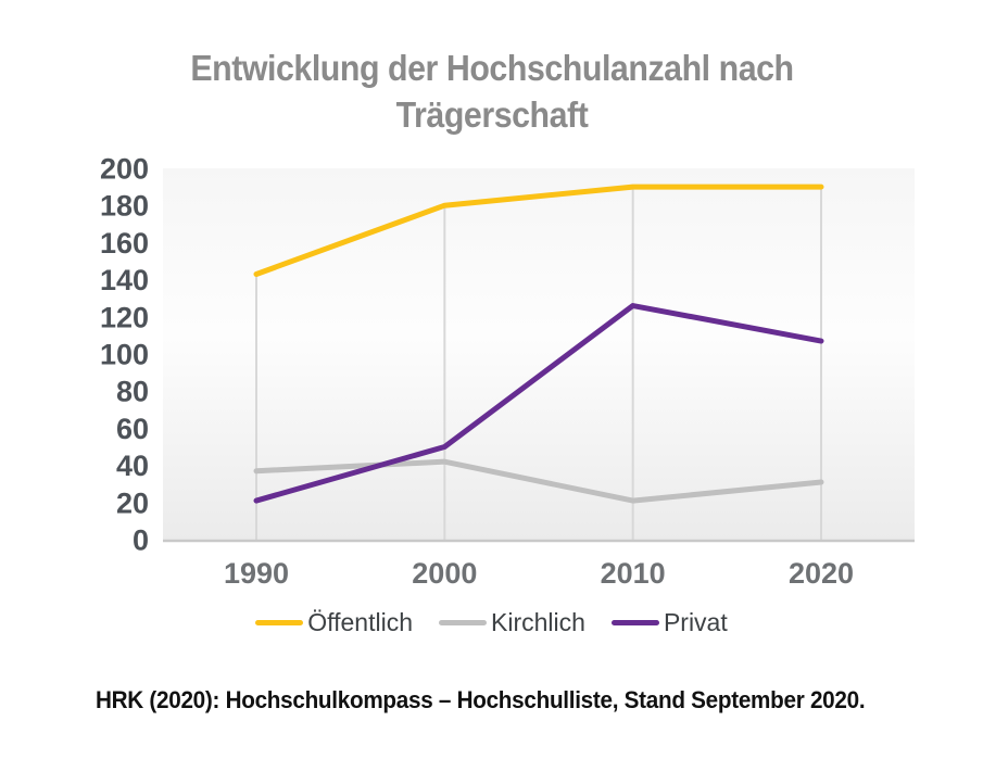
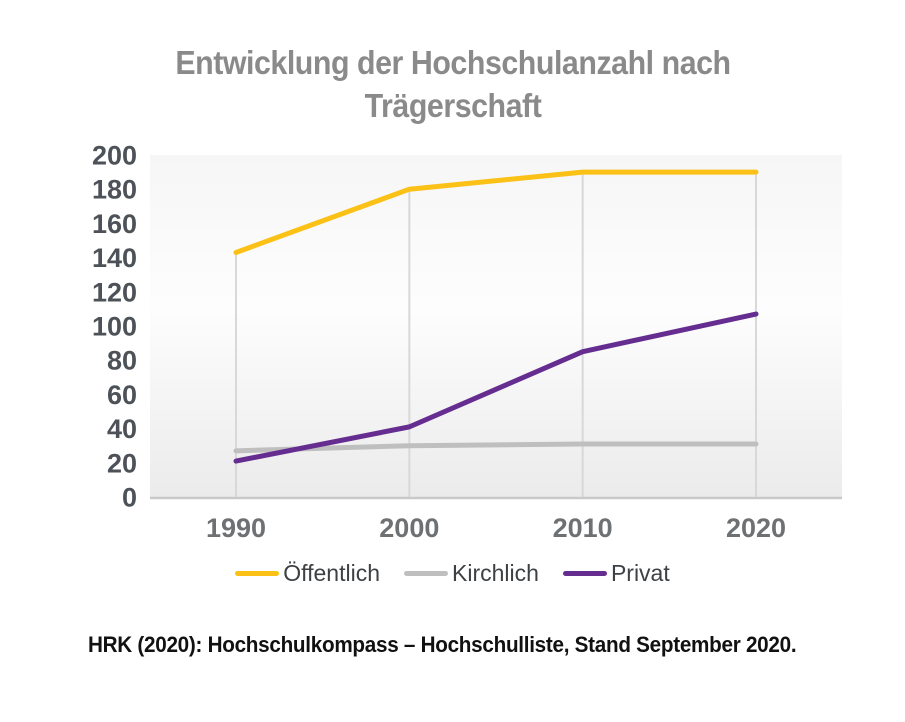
Kirchlich/1990: 37 -> 27
Kirchlich/2000: 42 -> 30
Privat/2000: 50 -> 41
Kirchlich/2010: 21 -> 31
Privat/2010: 126 -> 85
